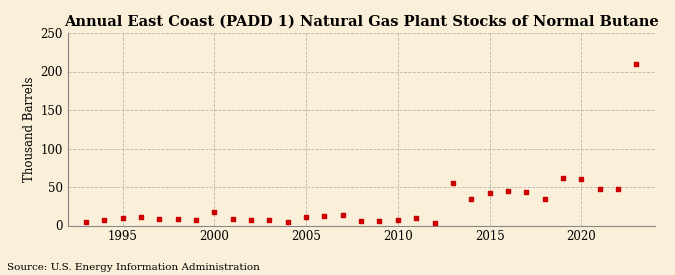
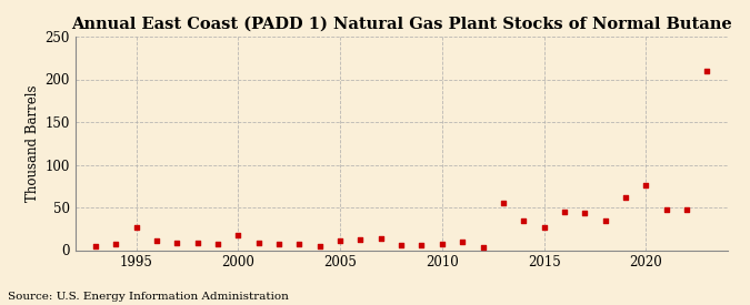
1995: 10 -> 26
2015: 42 -> 26
2020: 61 -> 76
